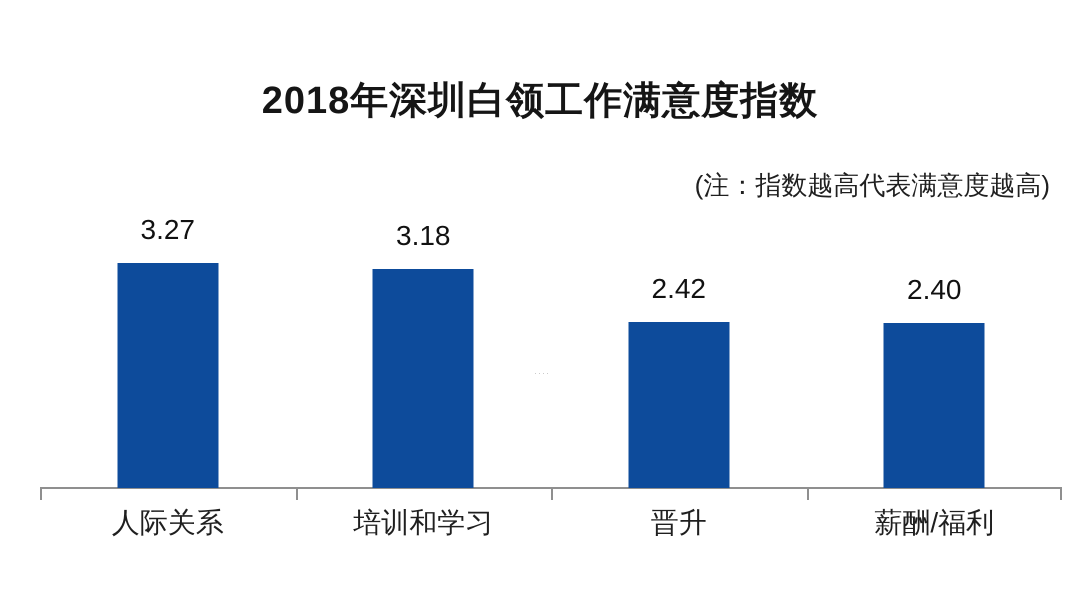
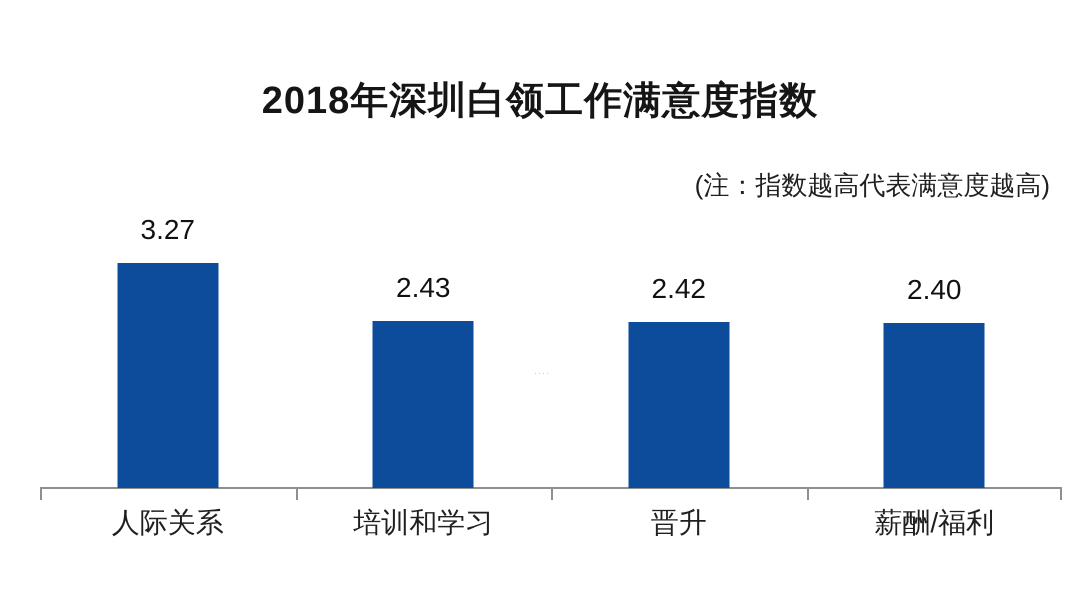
培训和学习: 3.18 -> 2.43
